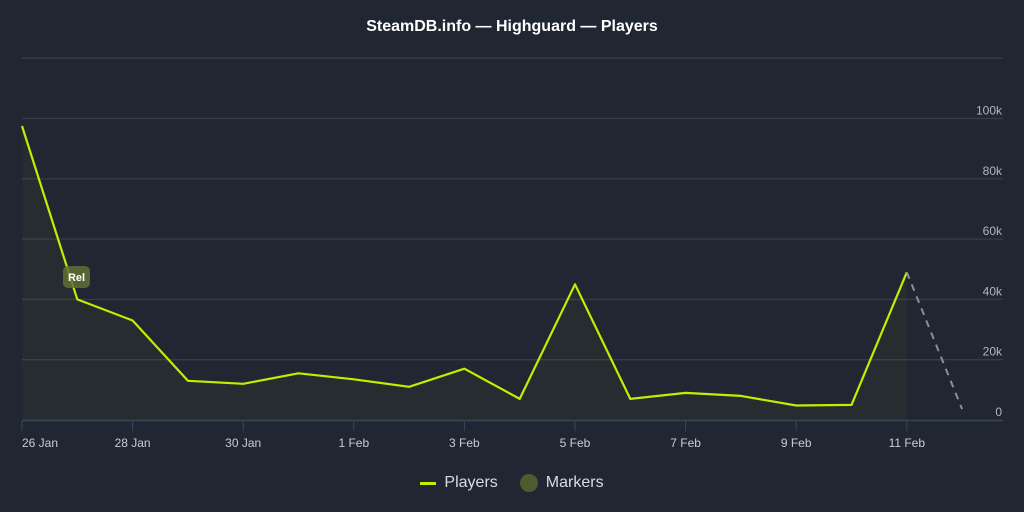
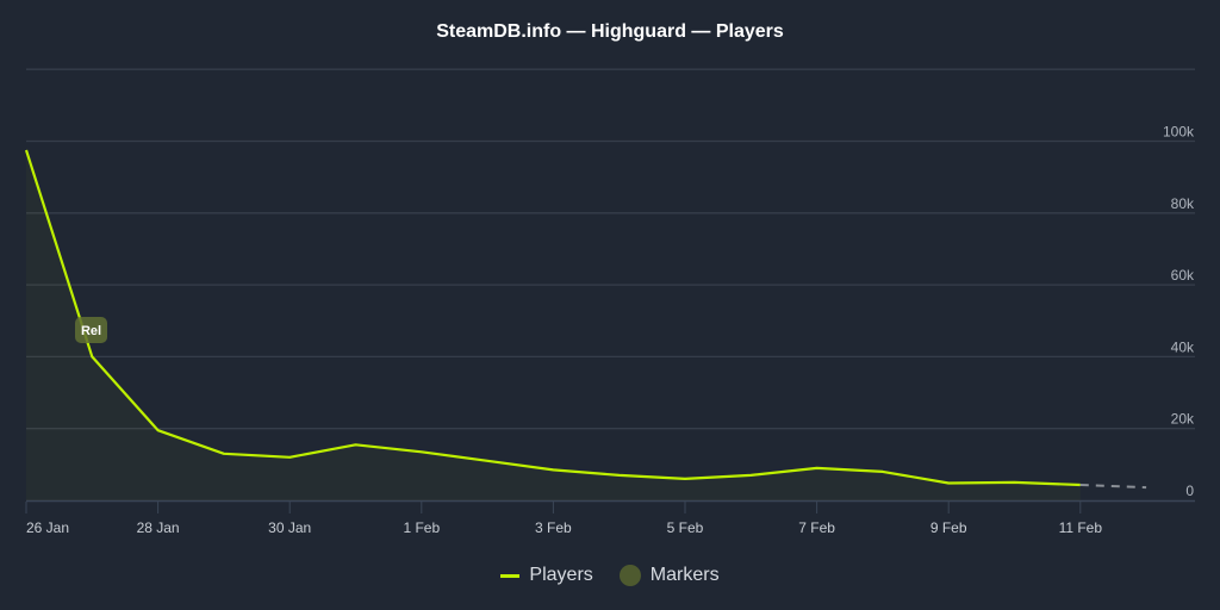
28 Jan: 33k -> 20k
3 Feb: 17k -> 8k
5 Feb: 45k -> 6k
11 Feb: 49k -> 4k
